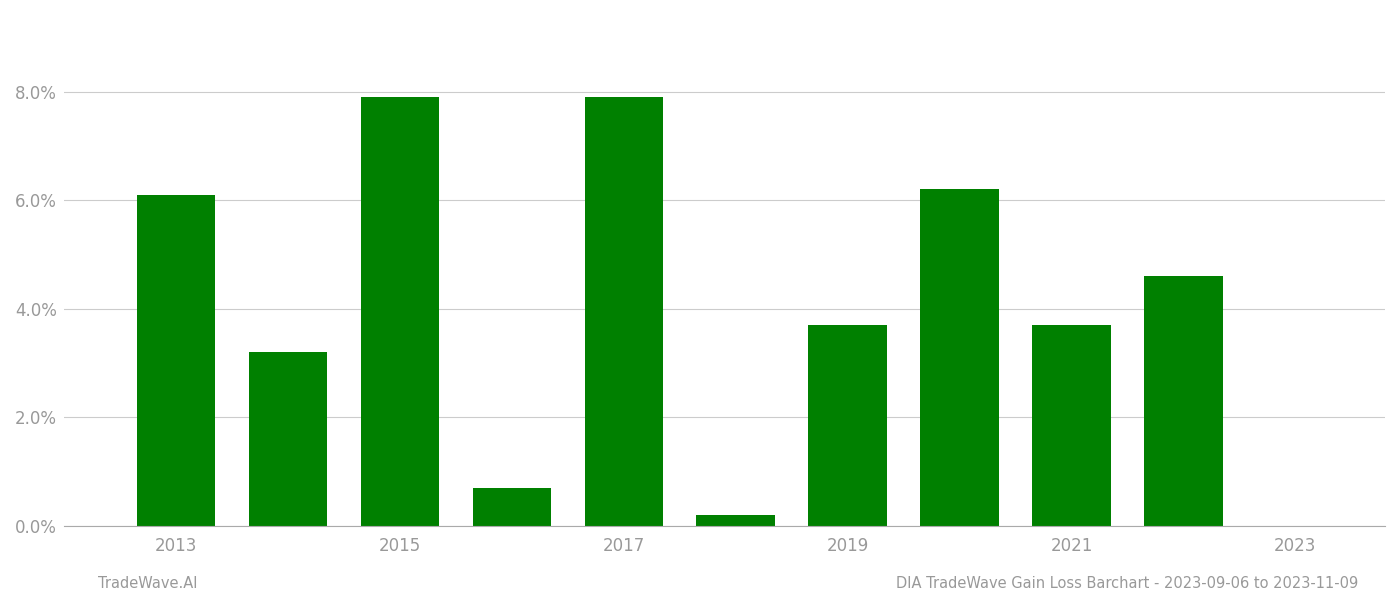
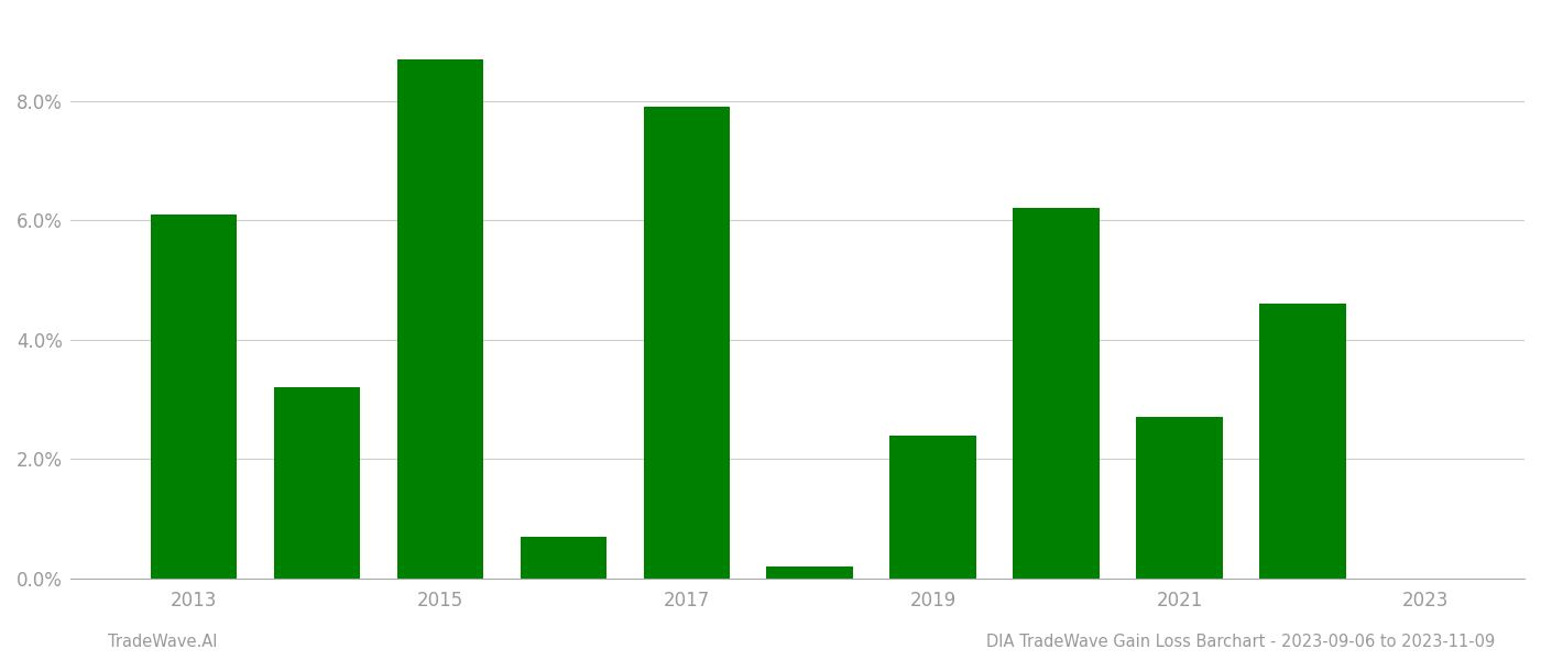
2015: 7.9% -> 8.7%
2019: 3.7% -> 2.4%
2021: 3.7% -> 2.7%
